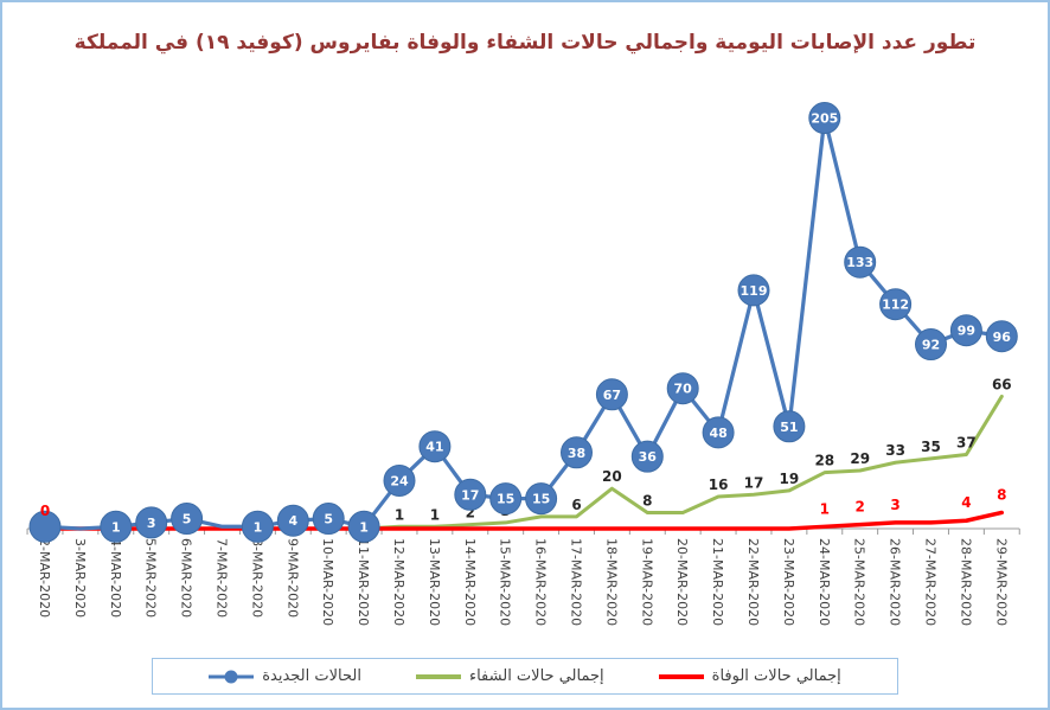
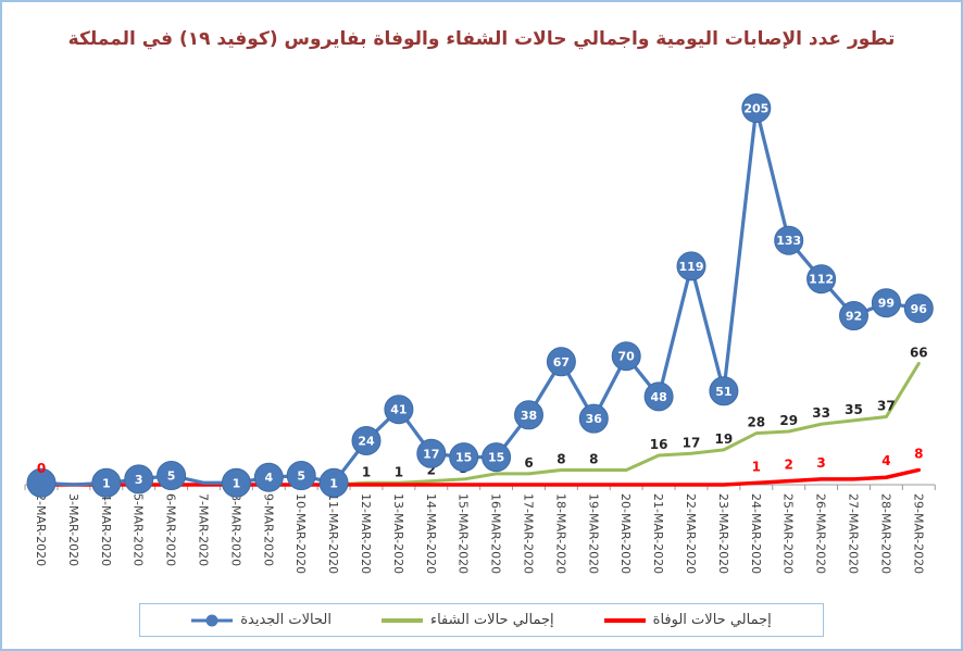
إجمالي حالات الشفاء/18-MAR-2020: 20 -> 8
